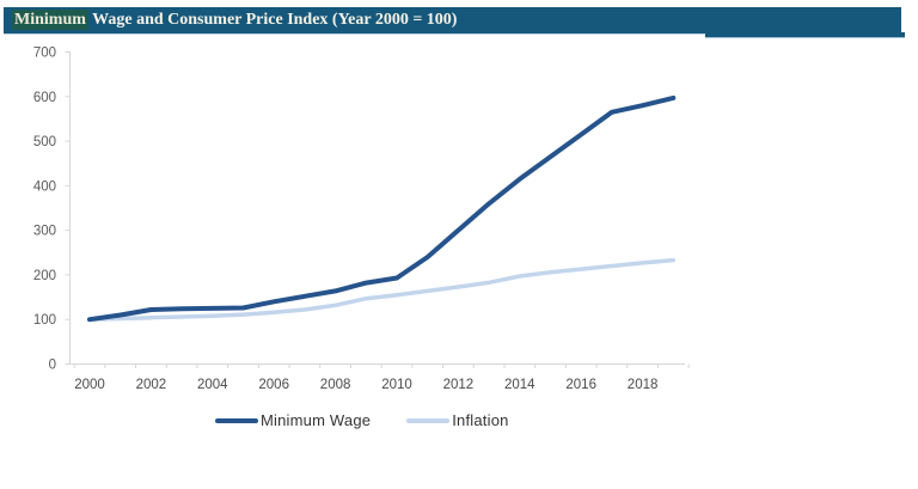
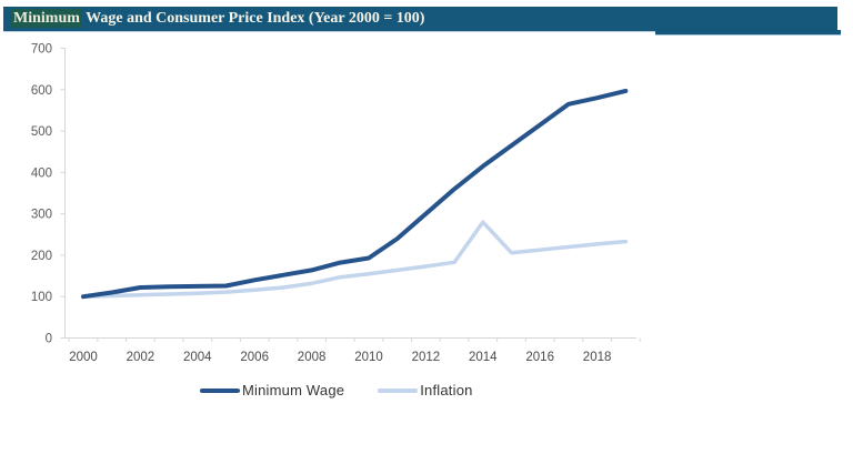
Inflation/2014: 200 -> 280
